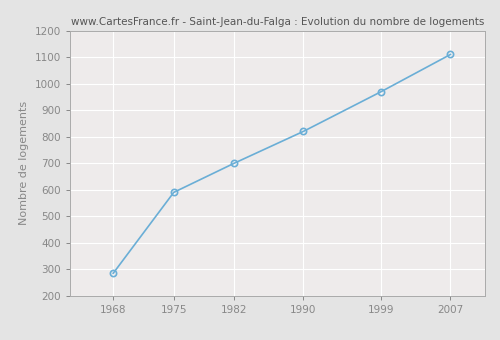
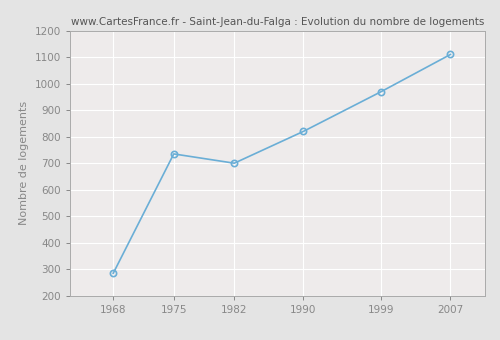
1975: 590 -> 735
